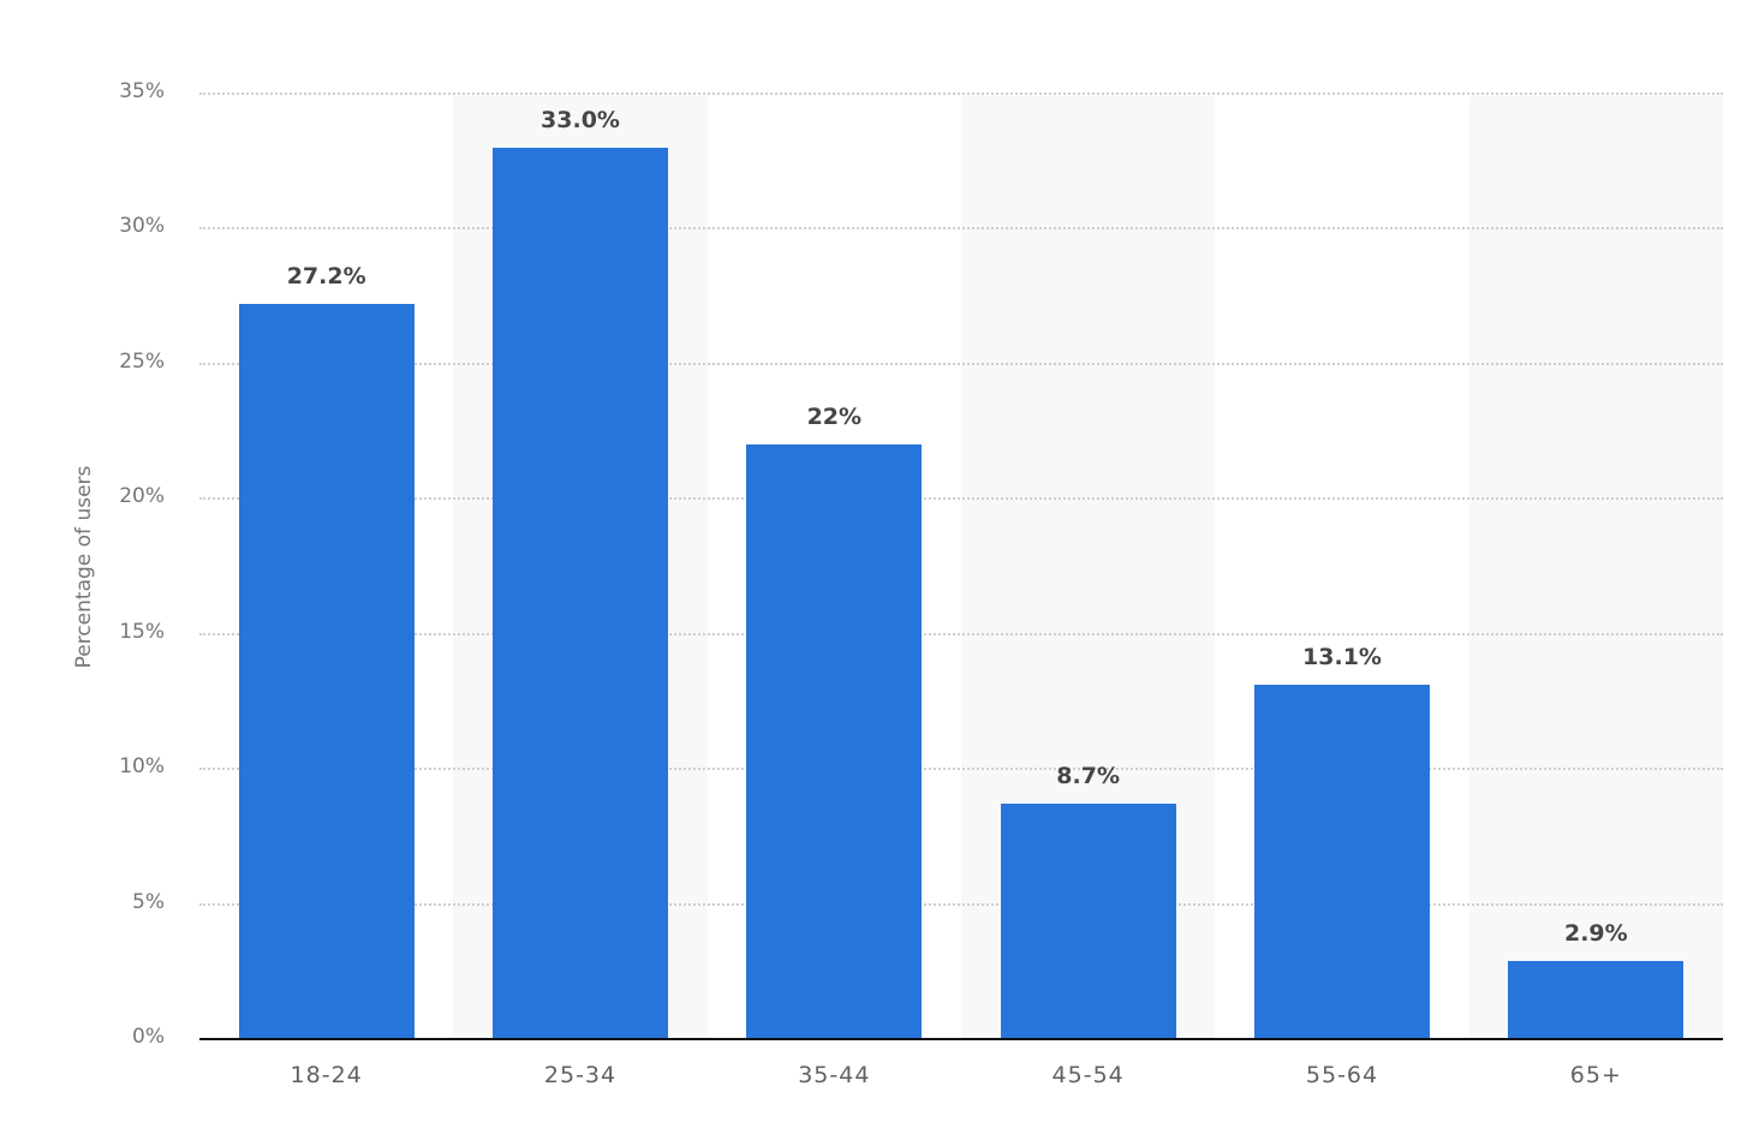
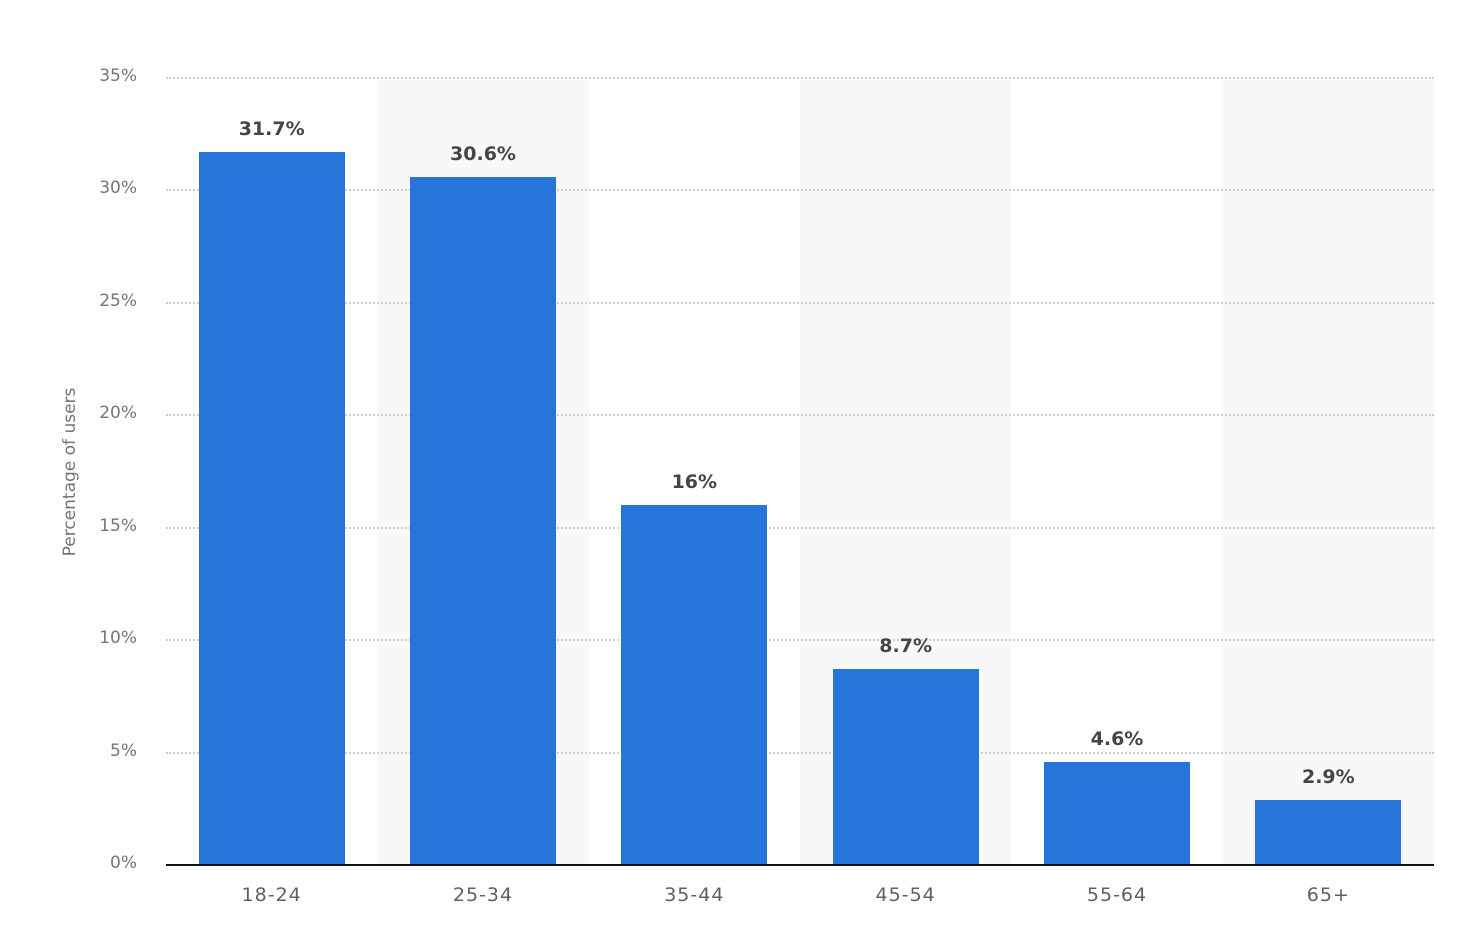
18-24: 27.2% -> 31.7%
25-34: 33.0% -> 30.6%
35-44: 22% -> 16%
55-64: 13.1% -> 4.6%
